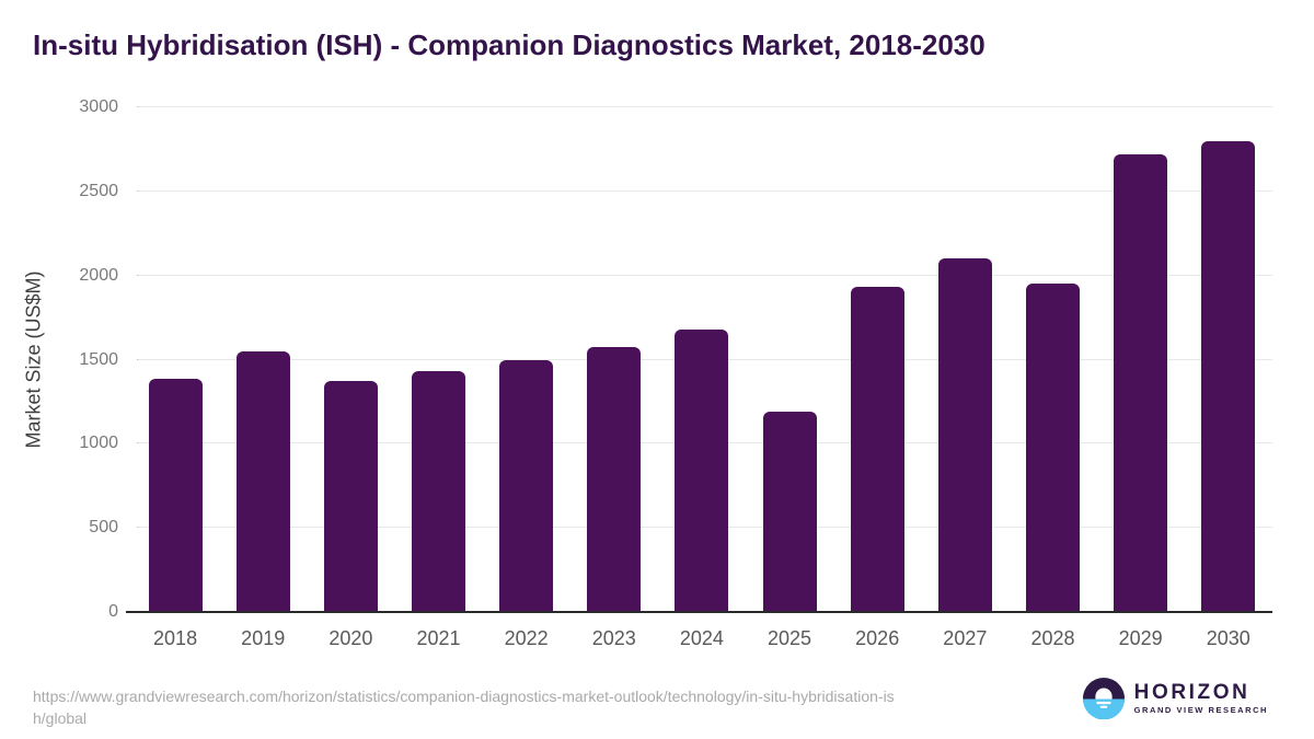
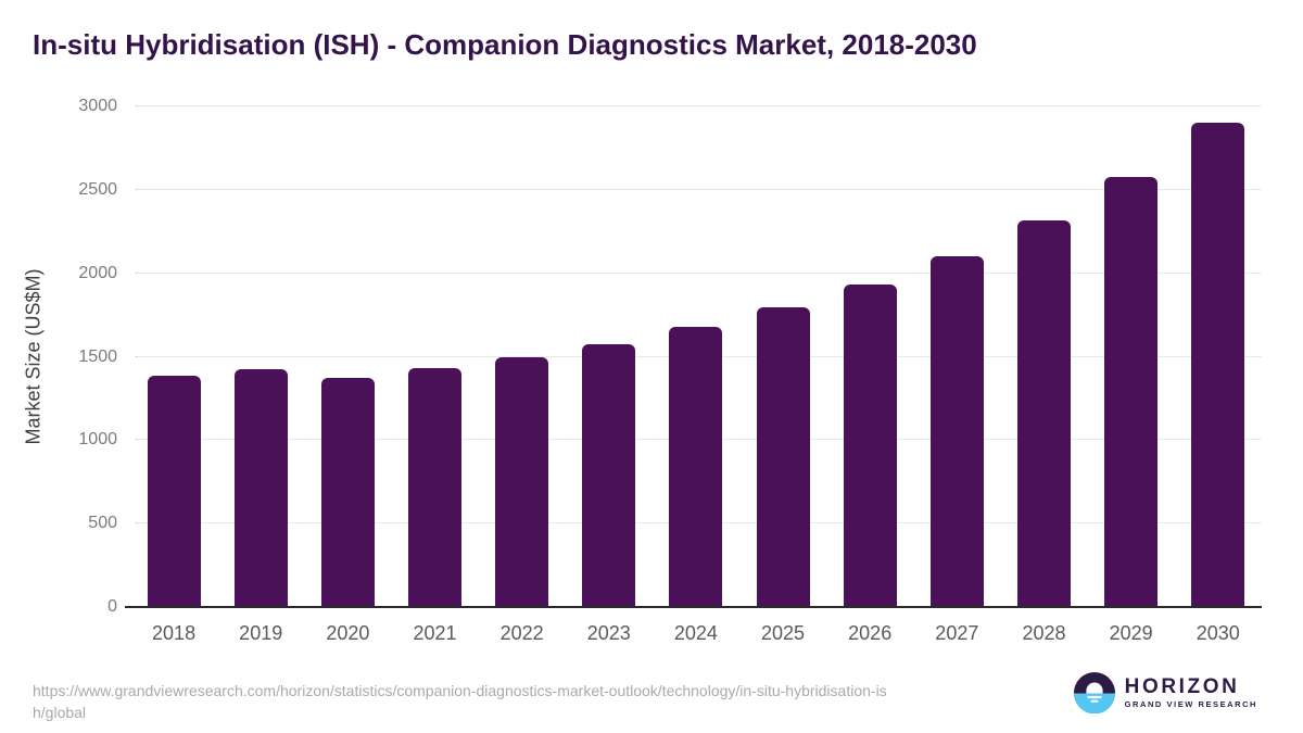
2019: 1550 -> 1420
2025: 1190 -> 1800
2028: 1950 -> 2320
2029: 2720 -> 2580
2030: 2800 -> 2900
